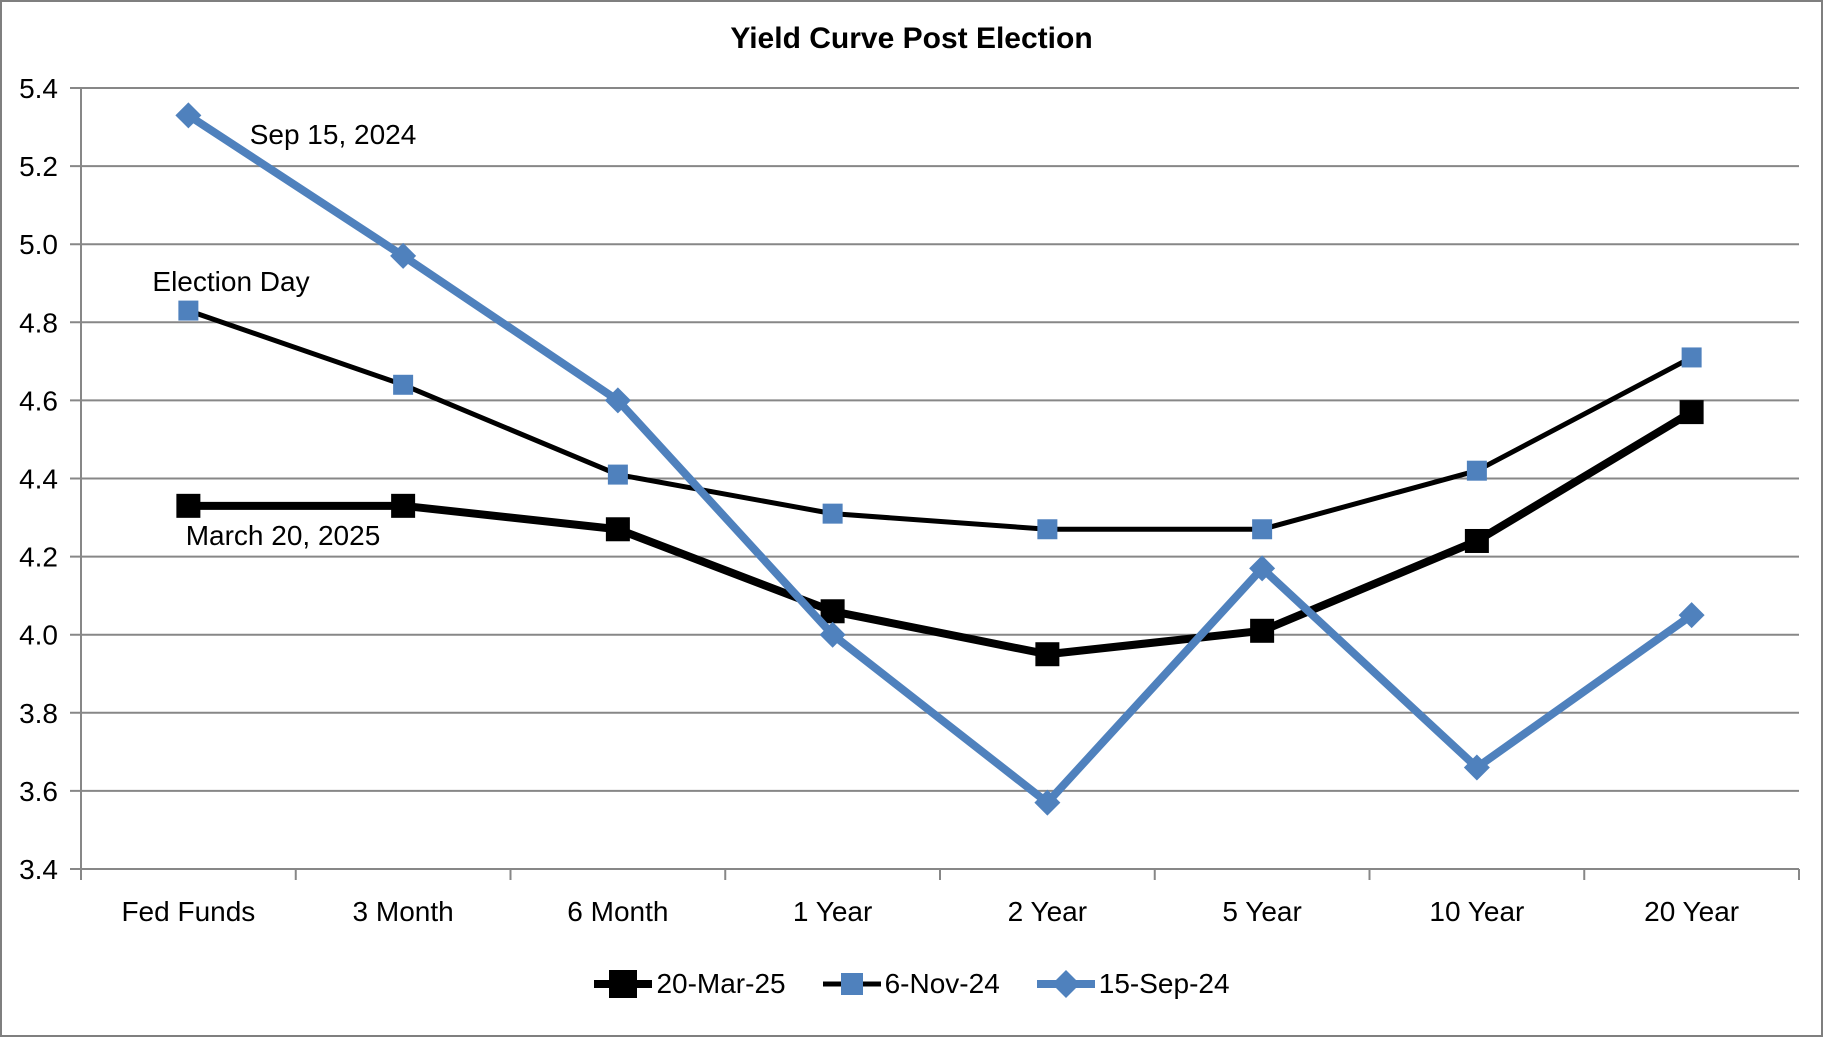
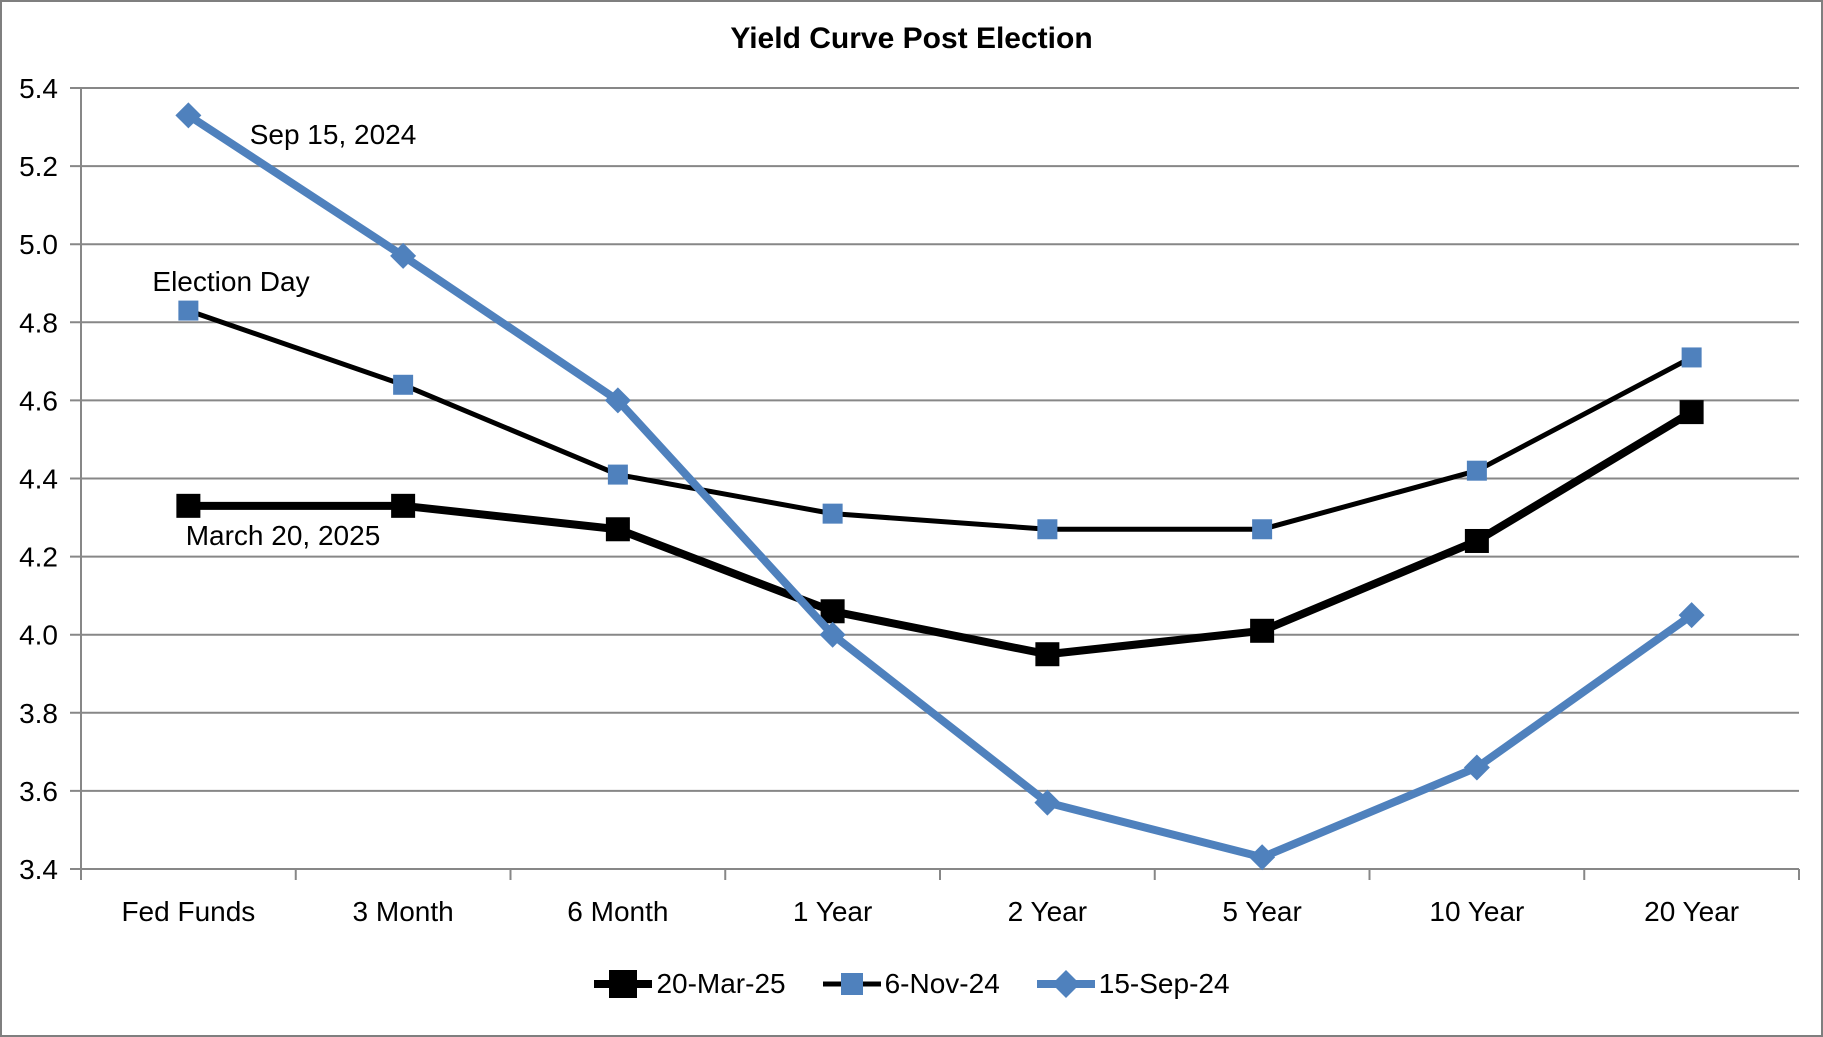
15-Sep-24/5 Year: 4.17 -> 3.43
